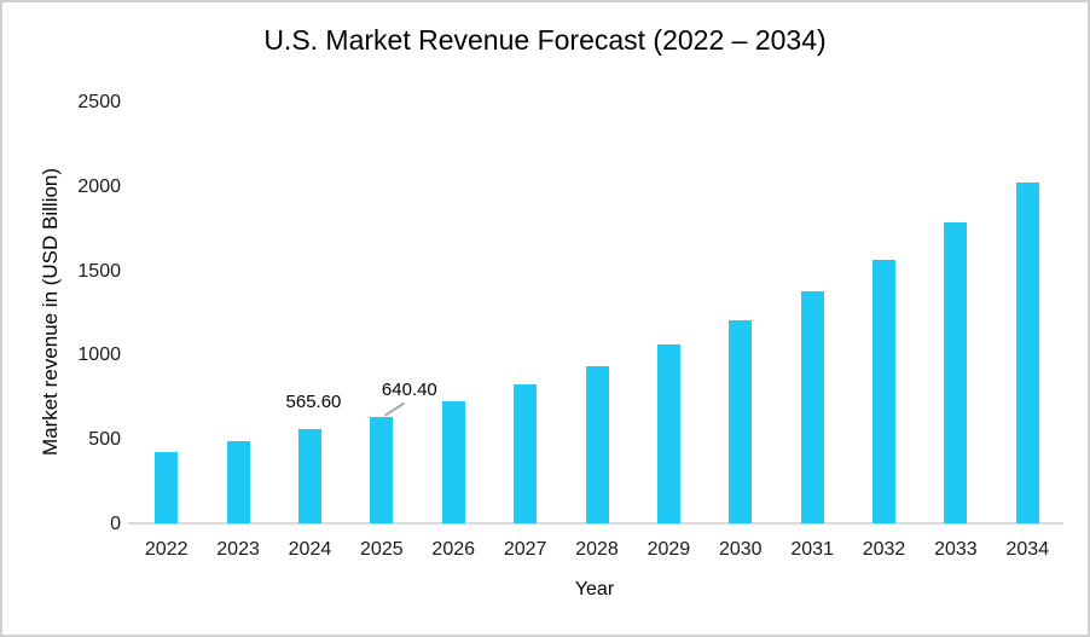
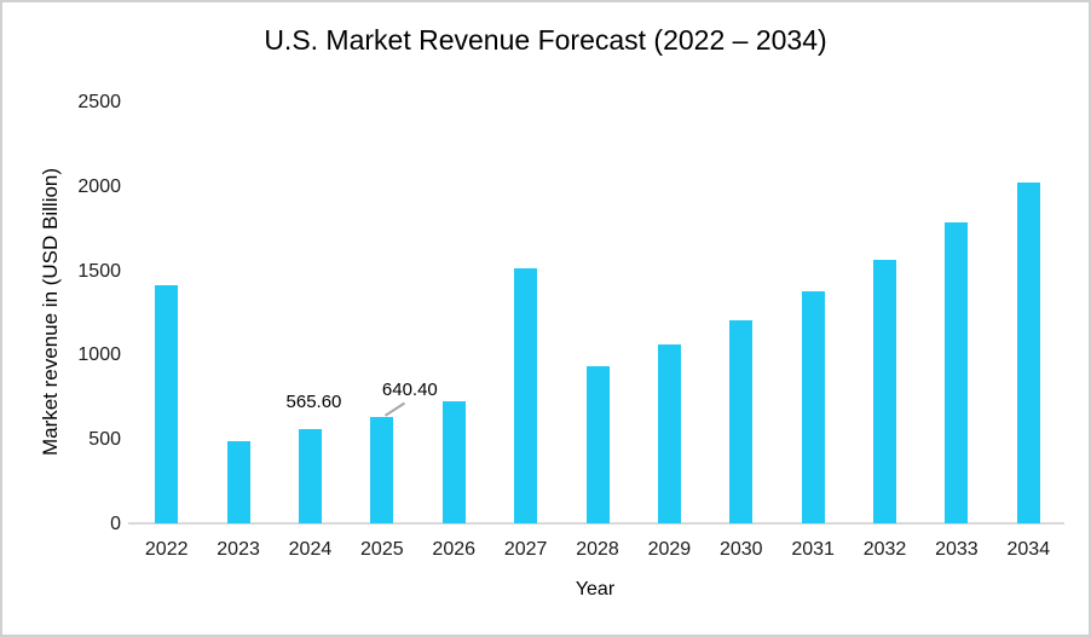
2022: 430 -> 1420
2027: 830 -> 1520
